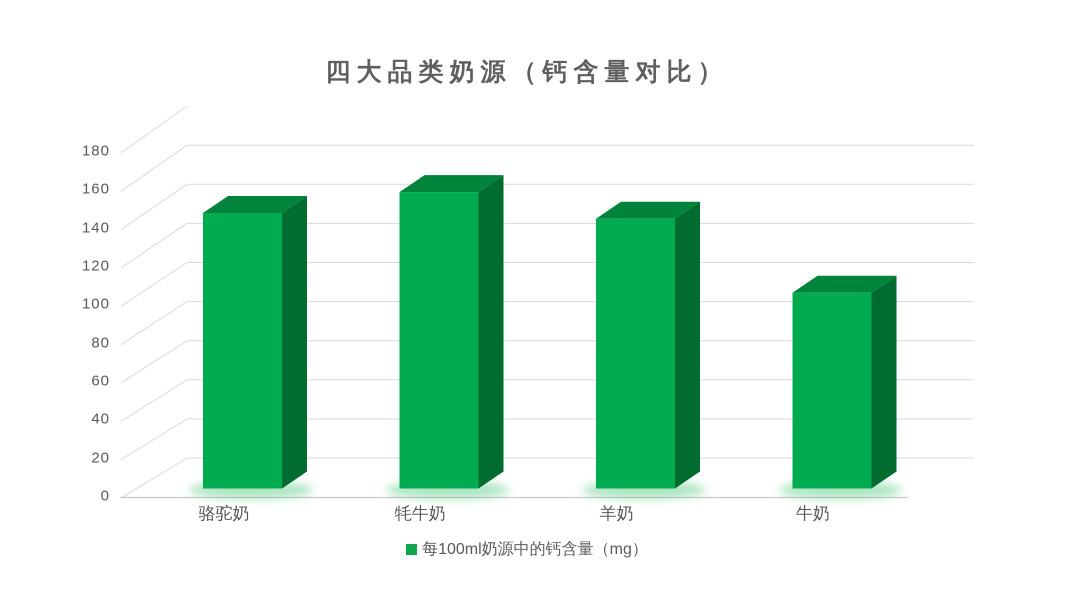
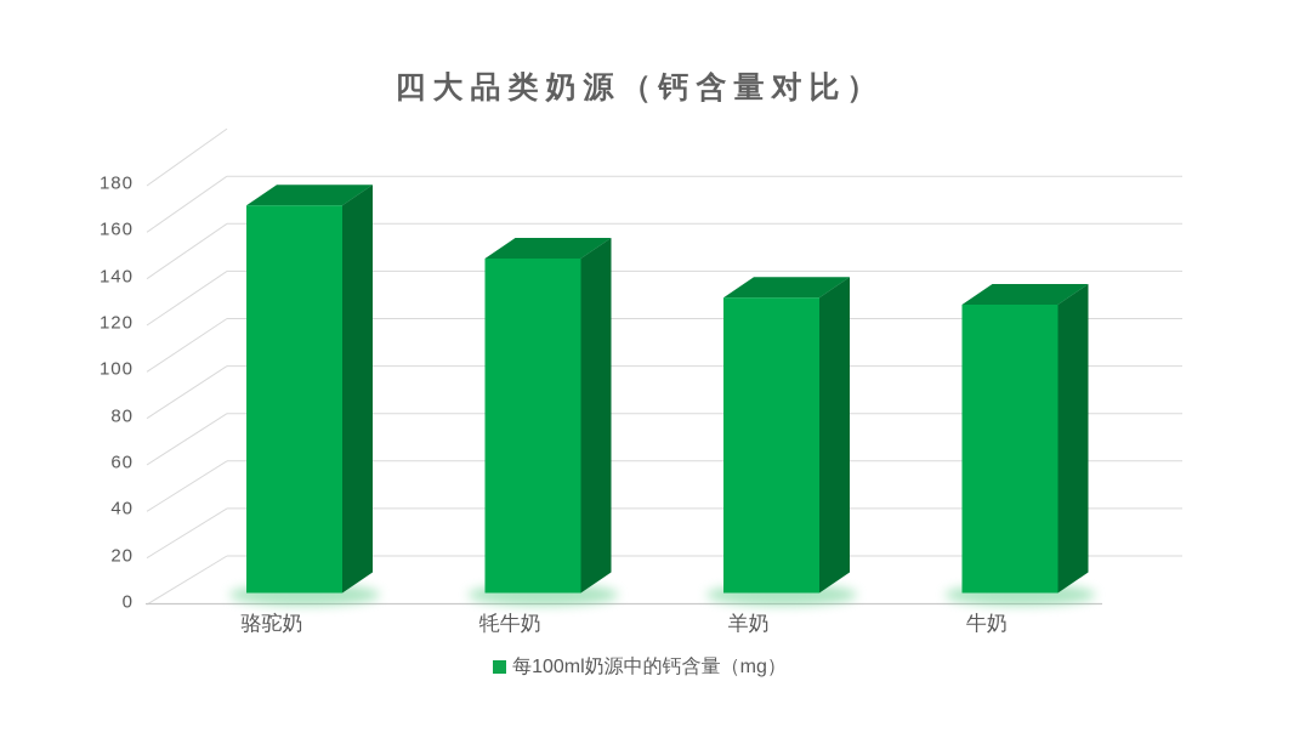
骆驼奶: 145 -> 168
牦牛奶: 156 -> 145
羊奶: 142 -> 128
牛奶: 103 -> 125
